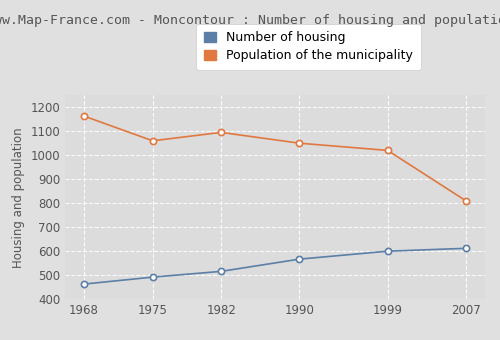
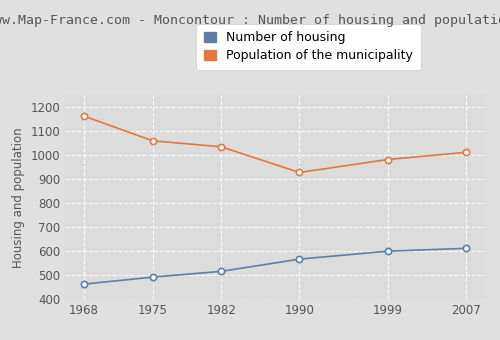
Population of the municipality/1982: 1095 -> 1035
Population of the municipality/1990: 1050 -> 928
Population of the municipality/1999: 1020 -> 982
Population of the municipality/2007: 810 -> 1012
